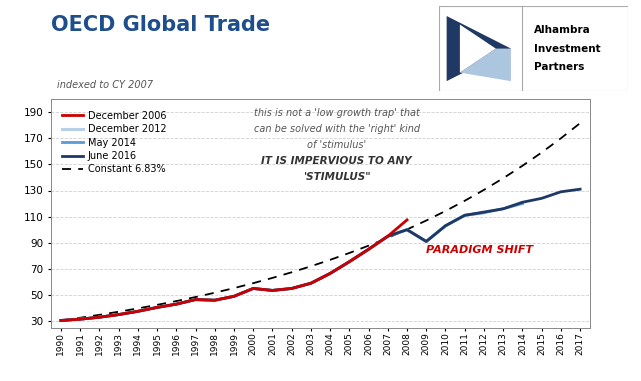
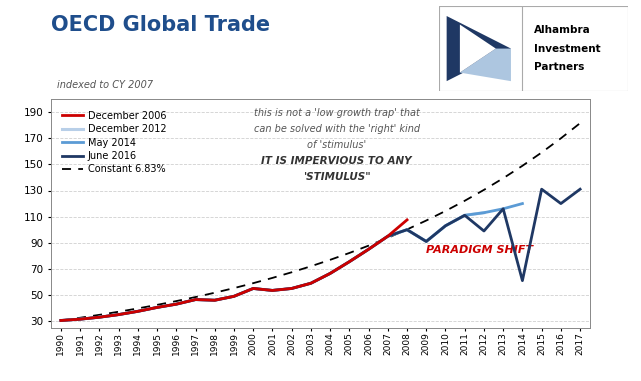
June 2016/2012: 114 -> 99
June 2016/2014: 121 -> 61
June 2016/2015: 124 -> 131
June 2016/2016: 129 -> 120
